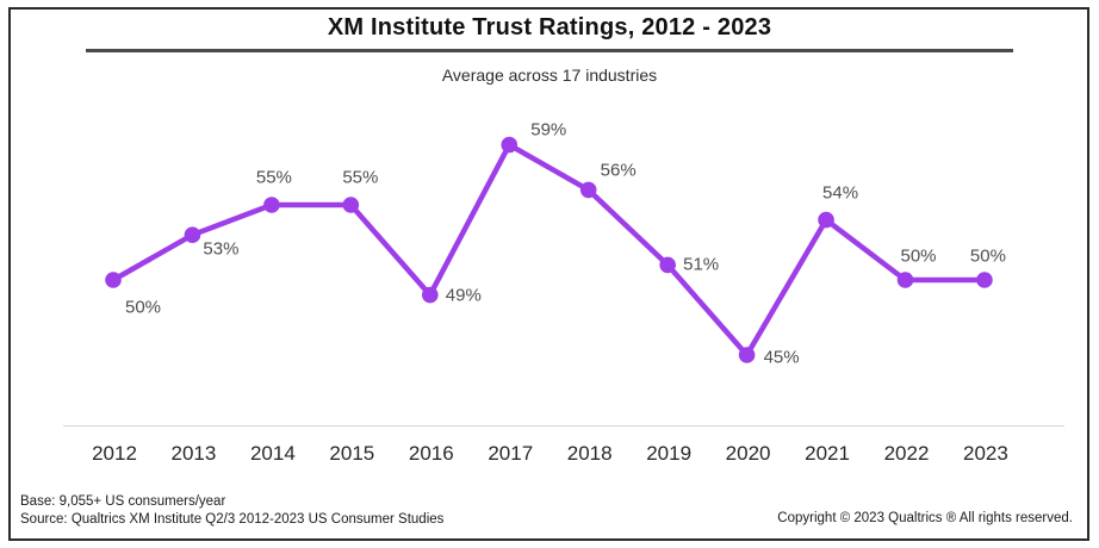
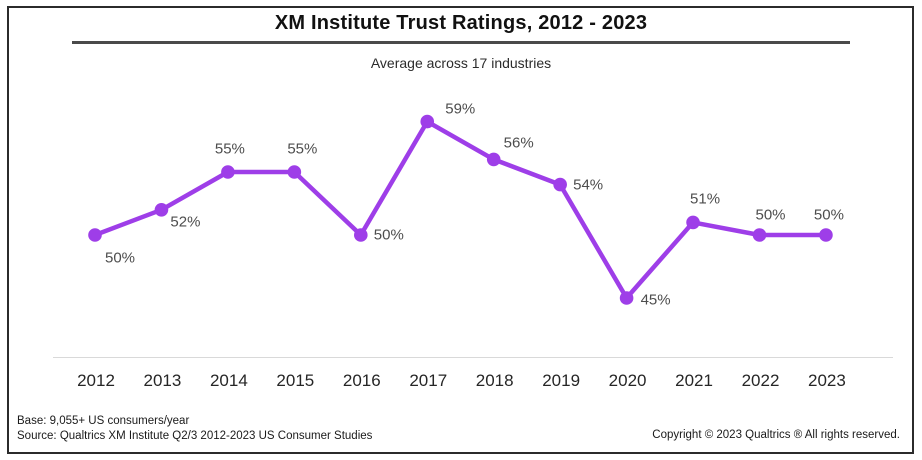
2013: 53% -> 52%
2016: 49% -> 50%
2019: 51% -> 54%
2021: 54% -> 51%
